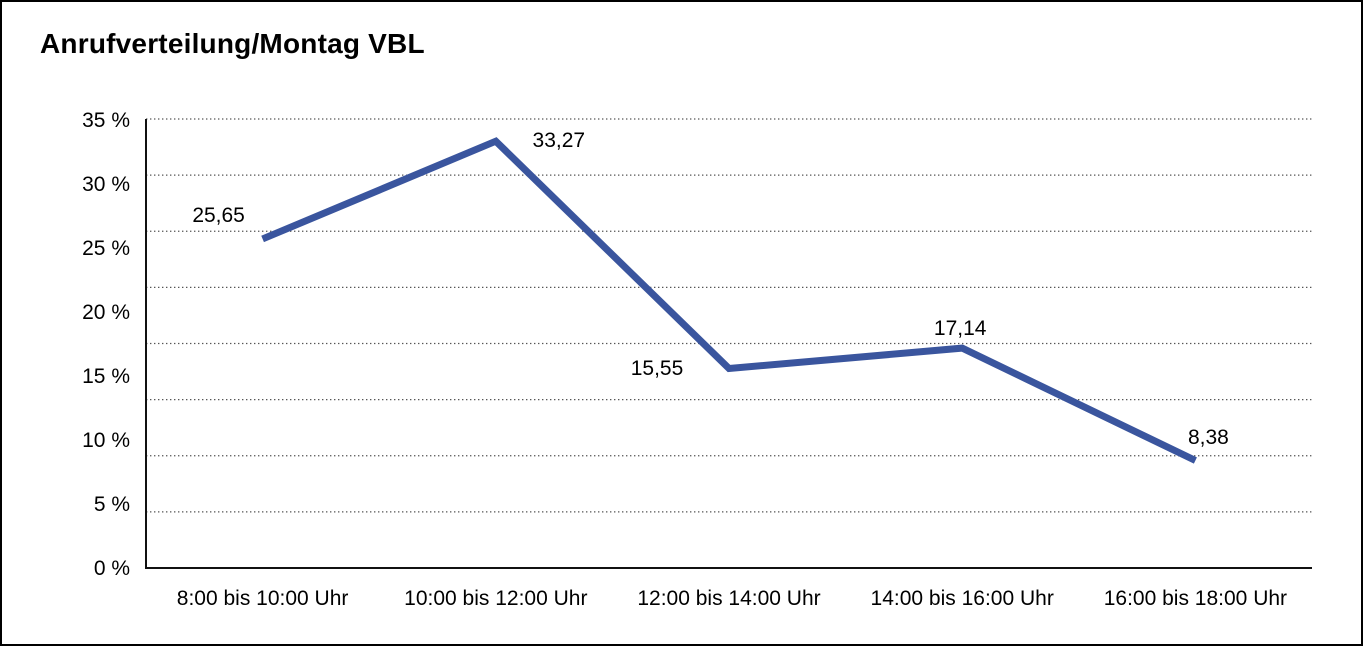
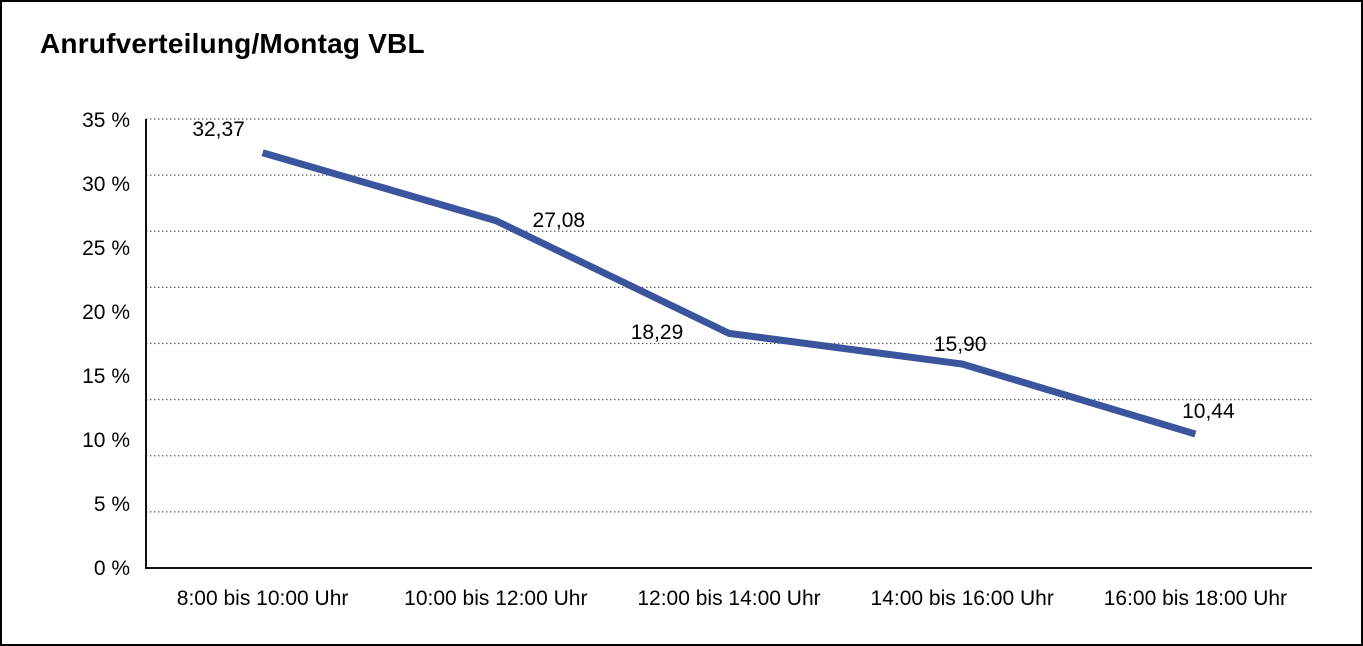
8:00 bis 10:00 Uhr: 25,65 -> 32,37
10:00 bis 12:00 Uhr: 33,27 -> 27,08
12:00 bis 14:00 Uhr: 15,55 -> 18,29
14:00 bis 16:00 Uhr: 17,14 -> 15,90
16:00 bis 18:00 Uhr: 8,38 -> 10,44
